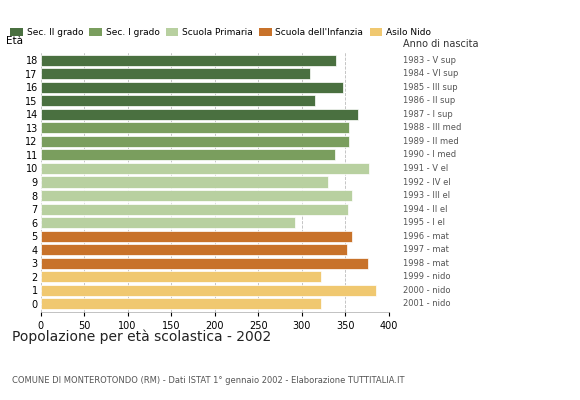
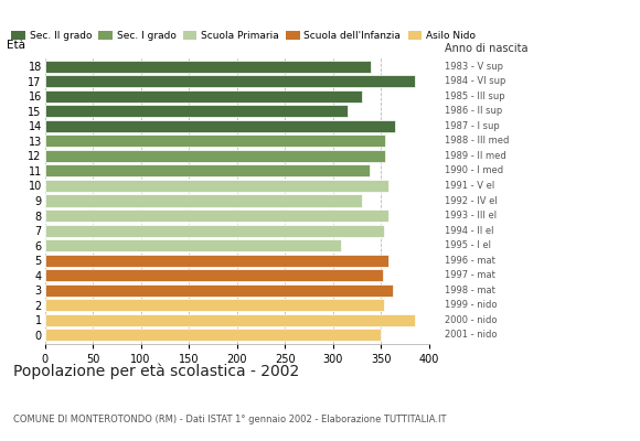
17: 310 -> 385
16: 348 -> 330
10: 378 -> 358
6: 292 -> 308
3: 376 -> 362
2: 322 -> 353
0: 322 -> 350
